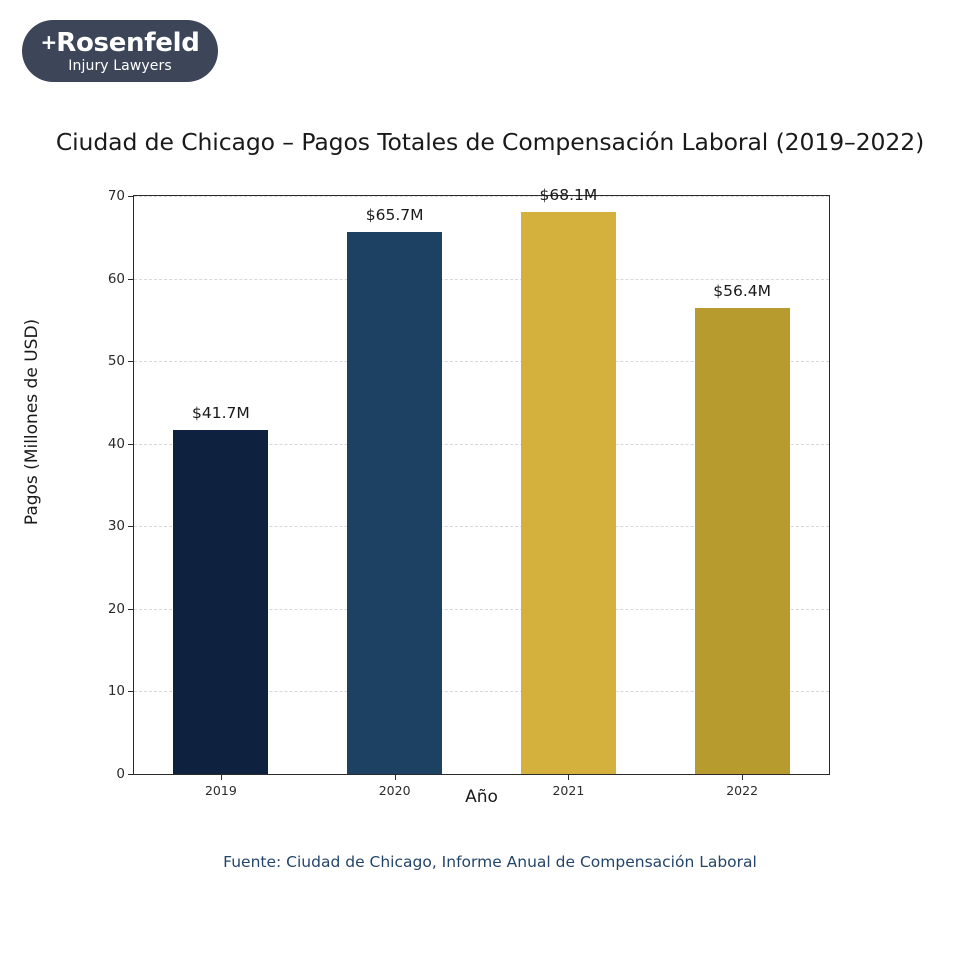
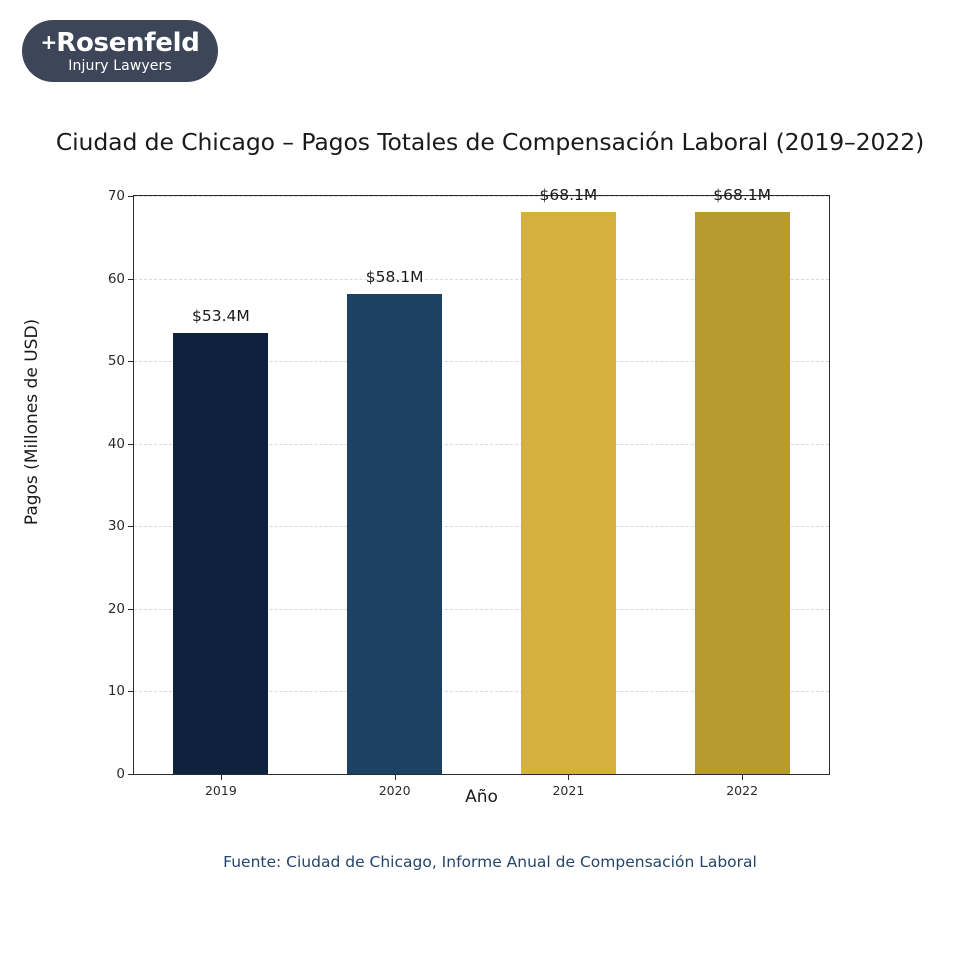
2019: $41.7M -> $53.4M
2020: $65.7M -> $58.1M
2022: $56.4M -> $68.1M
